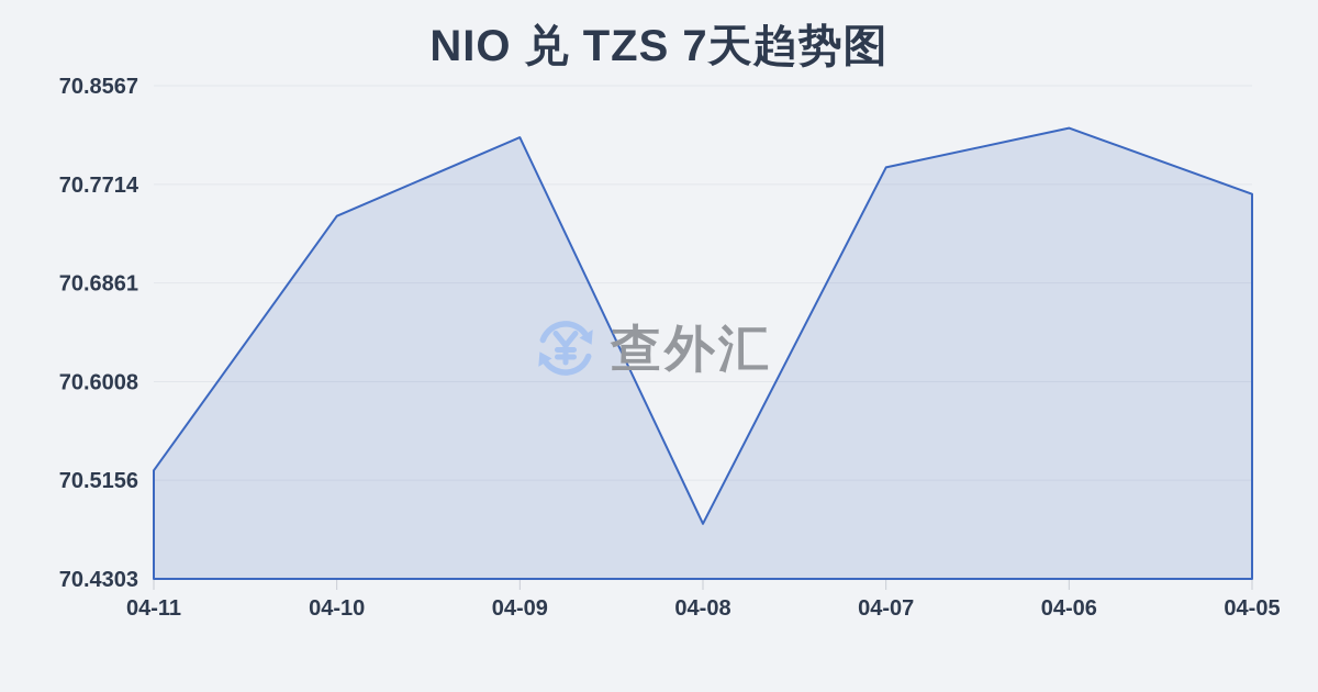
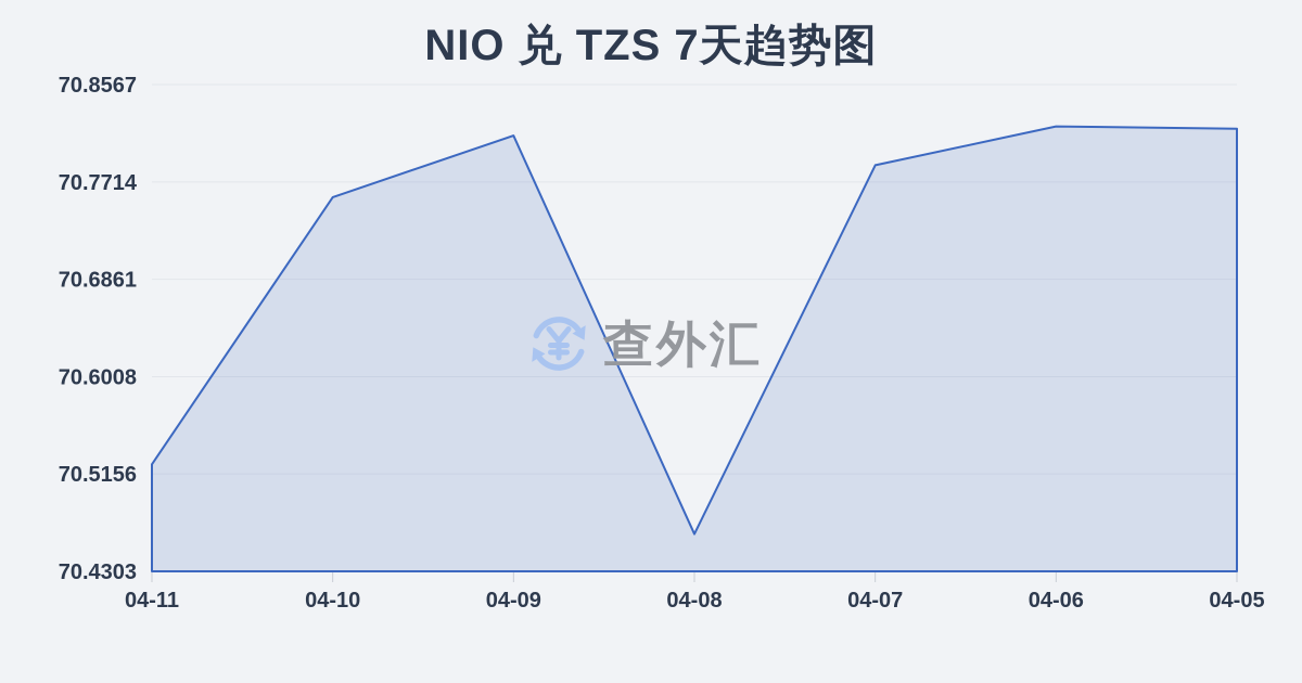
04-10: 70.744 -> 70.758
04-08: 70.478 -> 70.463
04-05: 70.763 -> 70.818
